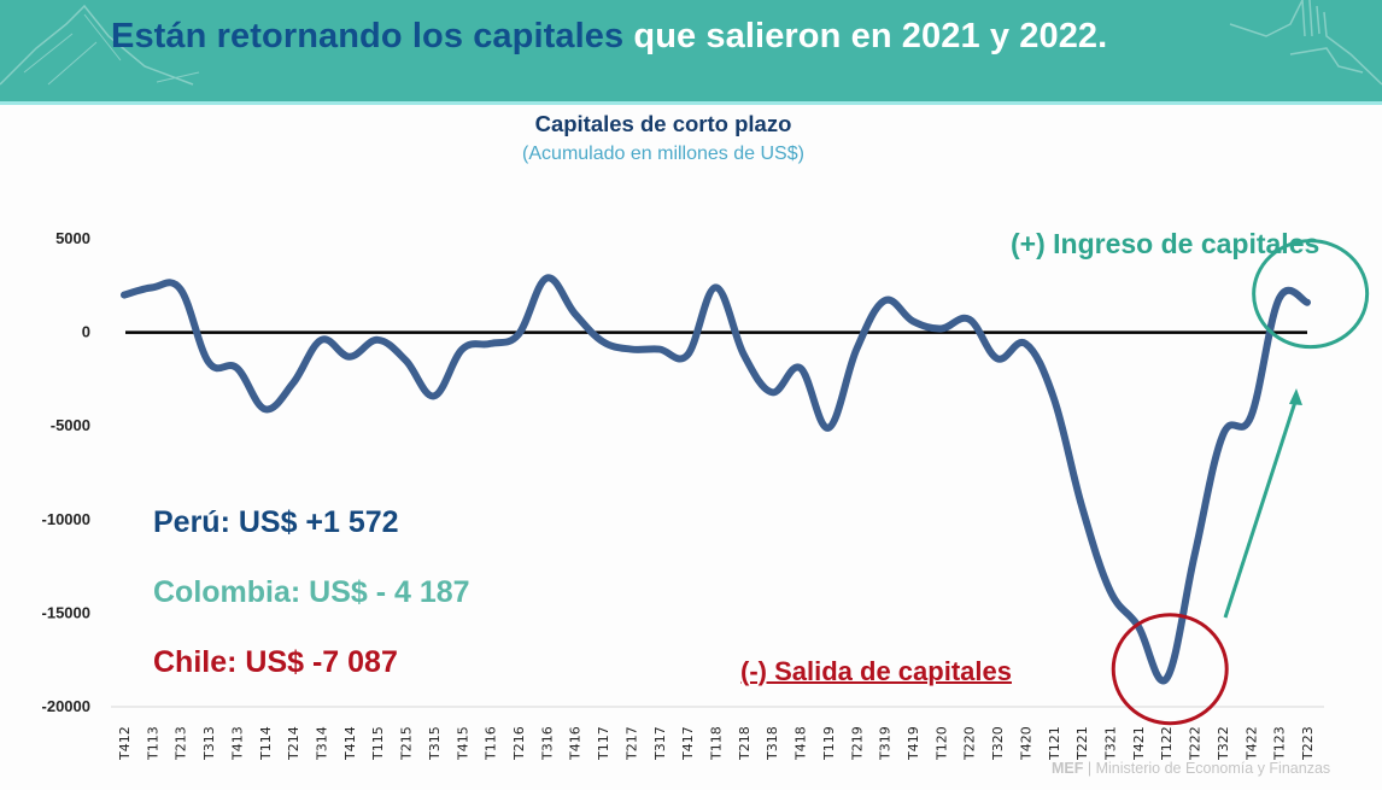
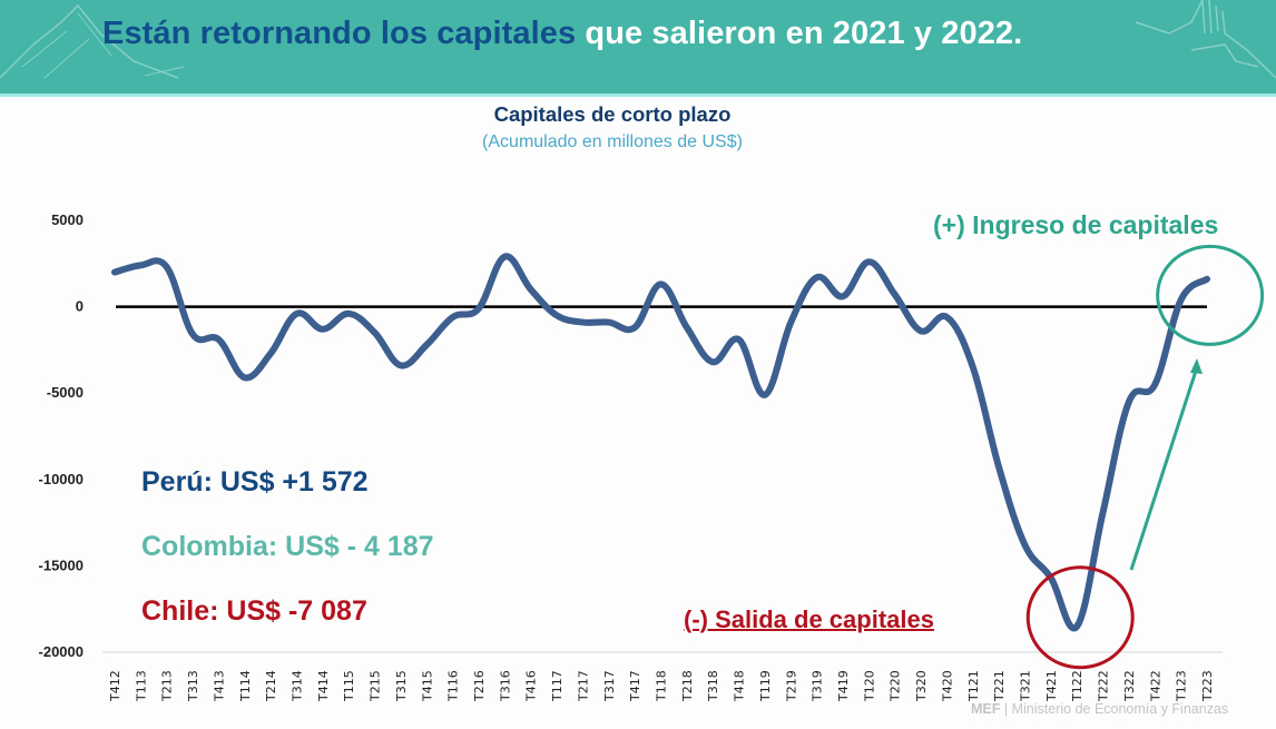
T415: -900 -> -2200
T118: 2400 -> 1300
T120: 200 -> 2600
T123: 1800 -> 400
